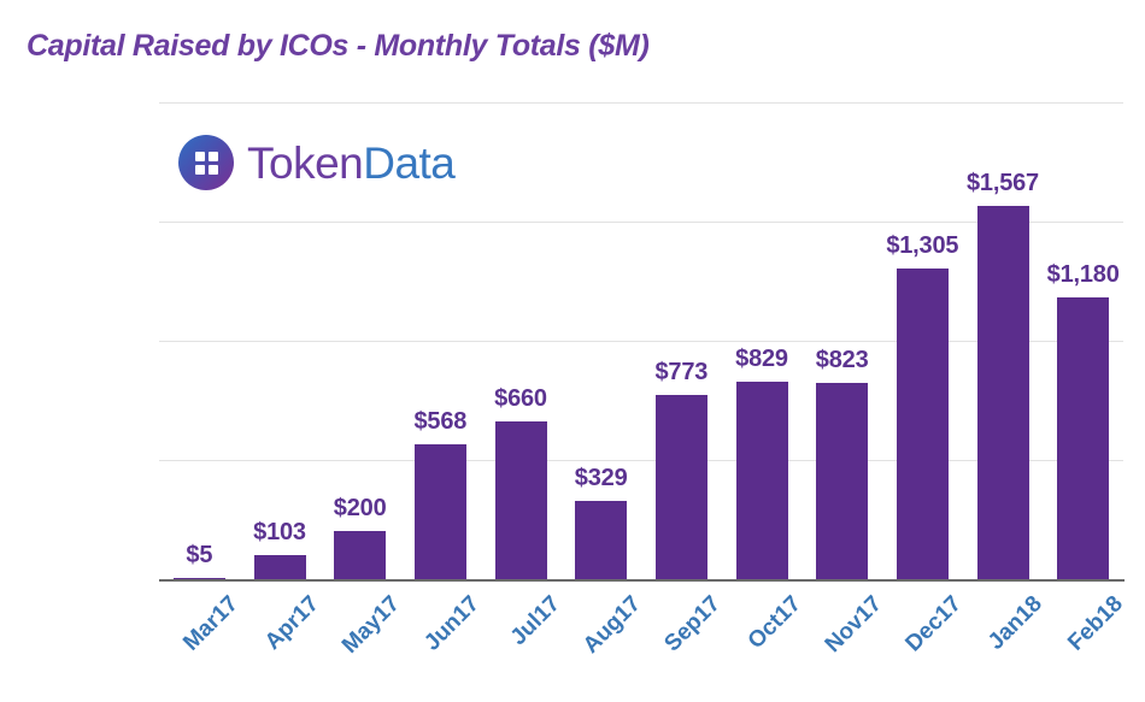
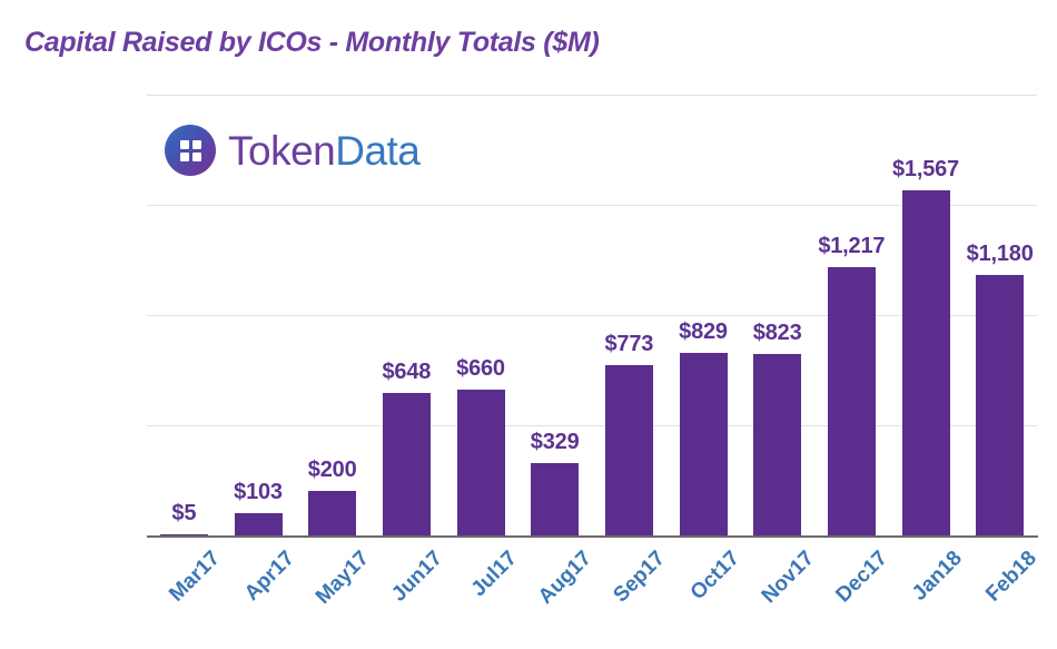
Jun17: $568 -> $648
Dec17: $1,305 -> $1,217
